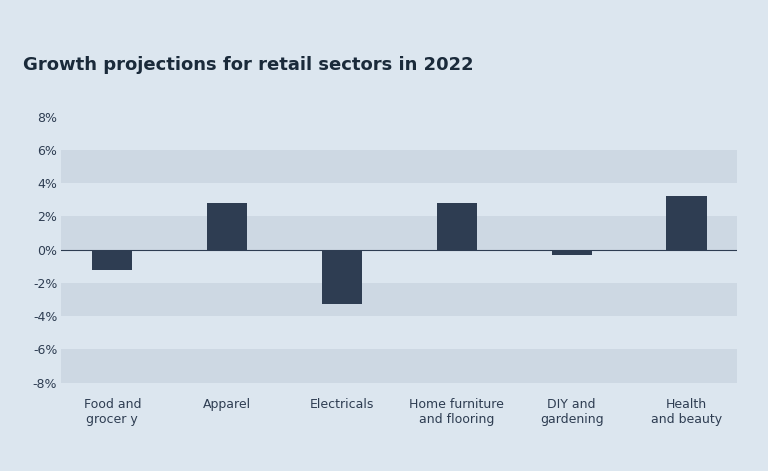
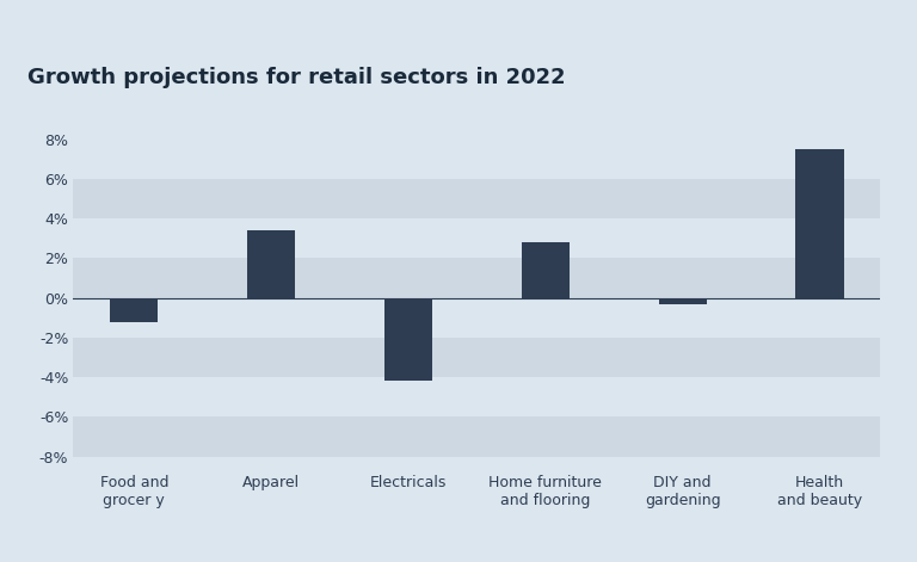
Apparel: 2.8% -> 3.4%
Electricals: -3.3% -> -4.2%
Health and beauty: 3.2% -> 7.5%
